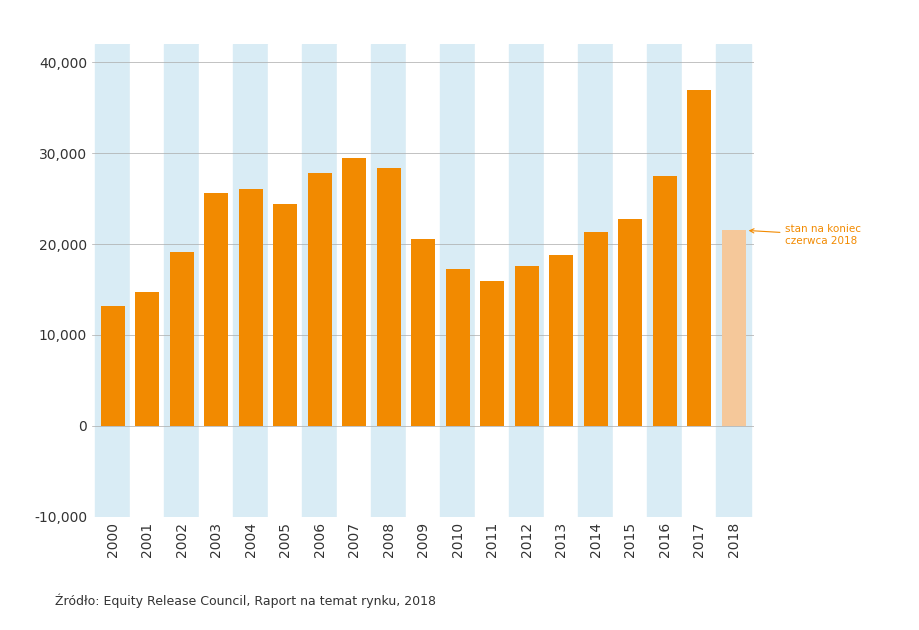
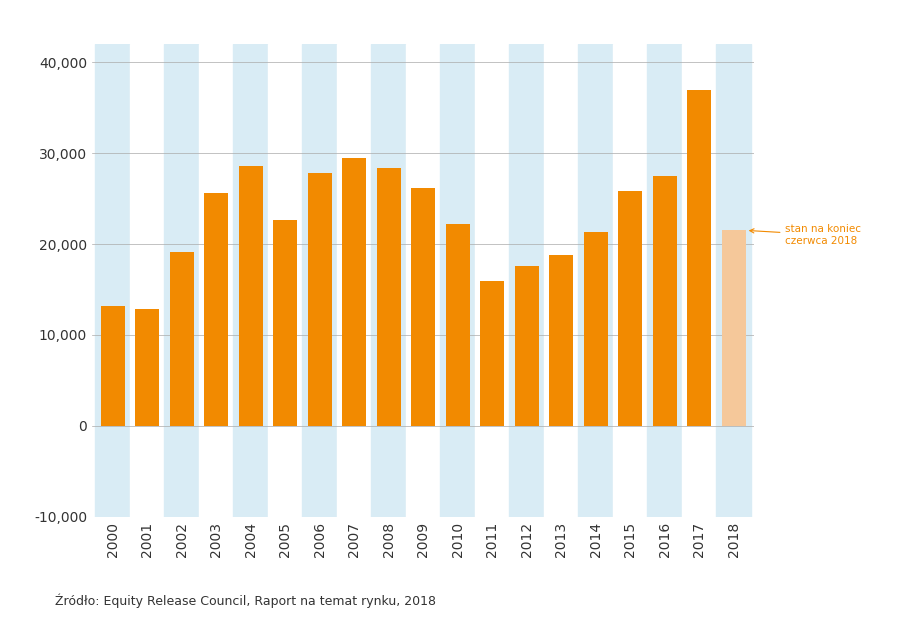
2001: 14,700 -> 12,800
2004: 26,100 -> 28,600
2005: 24,400 -> 22,600
2009: 20,500 -> 26,200
2010: 17,300 -> 22,200
2015: 22,800 -> 25,800
